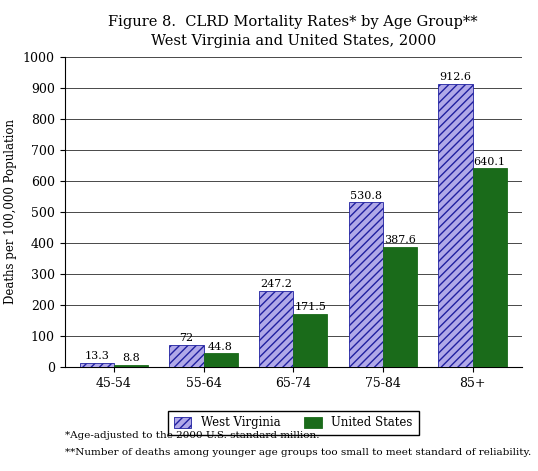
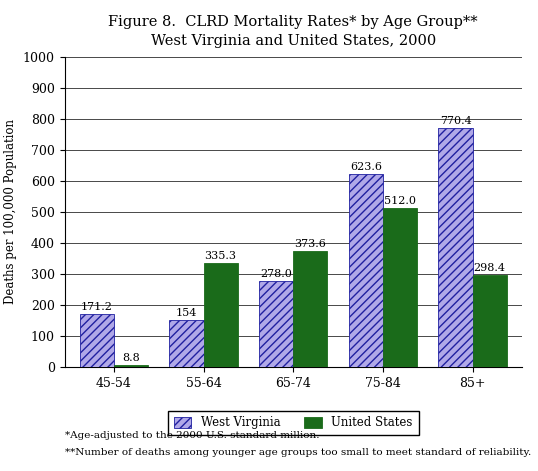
West Virginia/45-54: 13.3 -> 171.2
West Virginia/55-64: 72 -> 154
United States/55-64: 44.8 -> 335.3
West Virginia/65-74: 247.2 -> 278.0
United States/65-74: 171.5 -> 373.6
West Virginia/75-84: 530.8 -> 623.6
United States/75-84: 387.6 -> 512.0
West Virginia/85+: 912.6 -> 770.4
United States/85+: 640.1 -> 298.4
